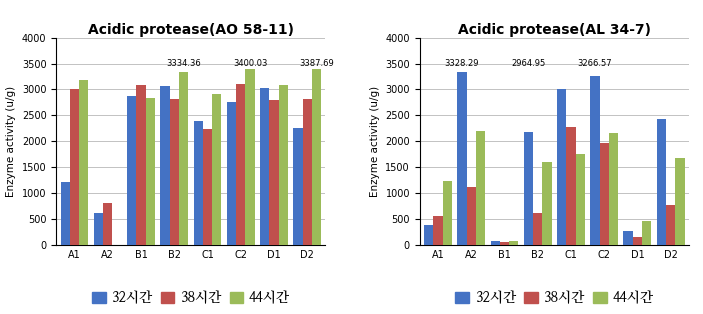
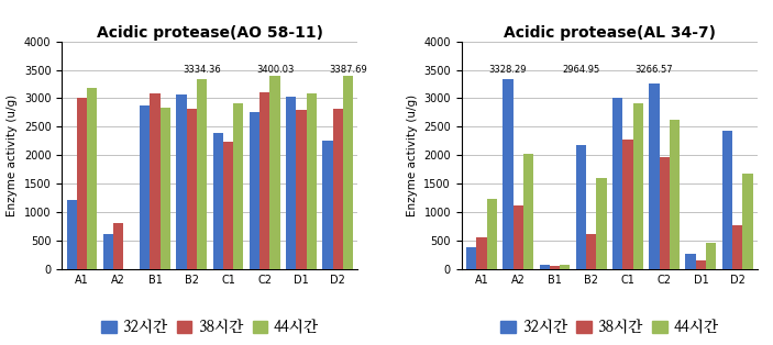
Acidic protease(AL 34-7)/44시간/A2: 2200 -> 2020
Acidic protease(AL 34-7)/44시간/C1: 1760 -> 2910
Acidic protease(AL 34-7)/44시간/C2: 2160 -> 2630
